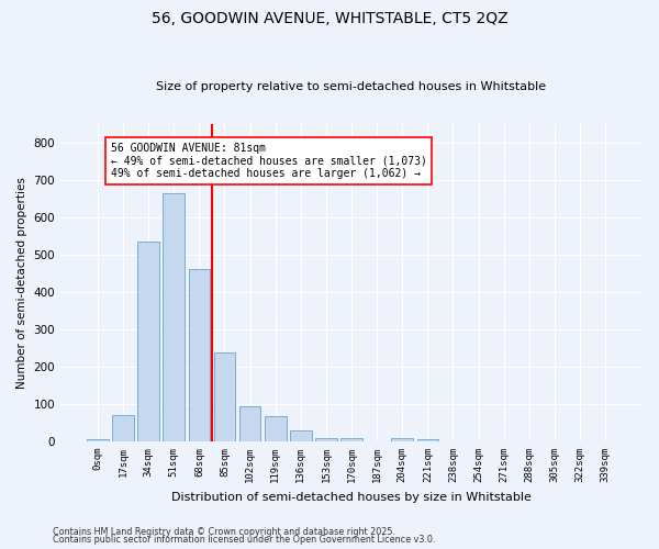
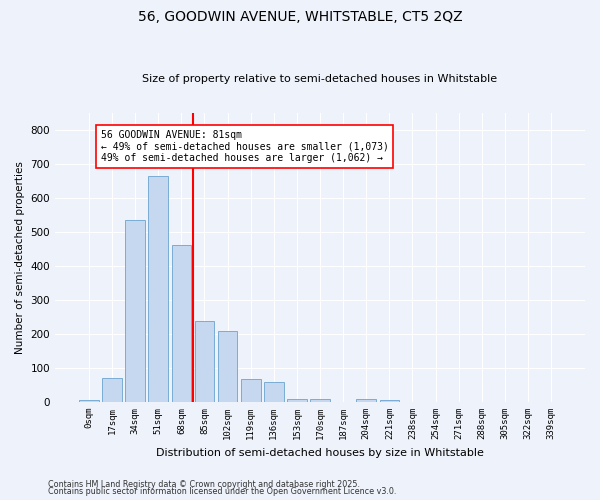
102sqm: 93 -> 210
136sqm: 30 -> 60
